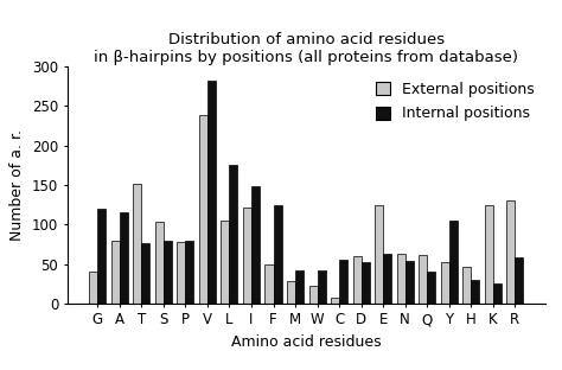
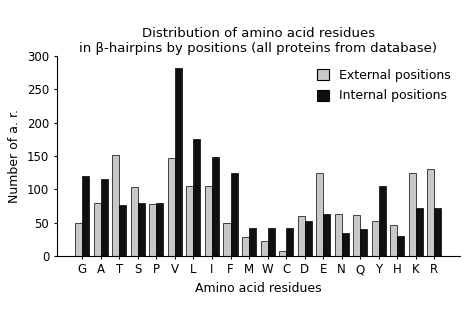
External positions/G: 40 -> 50
External positions/V: 238 -> 147
External positions/I: 122 -> 105
Internal positions/C: 56 -> 42
Internal positions/N: 54 -> 35
Internal positions/K: 26 -> 72
Internal positions/R: 58 -> 72
